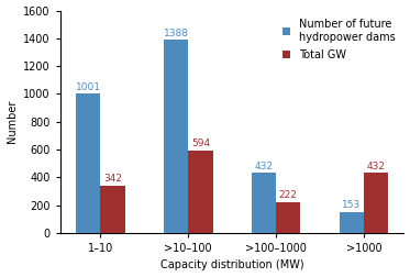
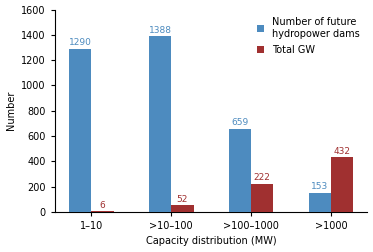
Number of future hydropower dams/1–10: 1001 -> 1290
Total GW/1–10: 342 -> 6
Total GW/>10–100: 594 -> 52
Number of future hydropower dams/>100–1000: 432 -> 659
